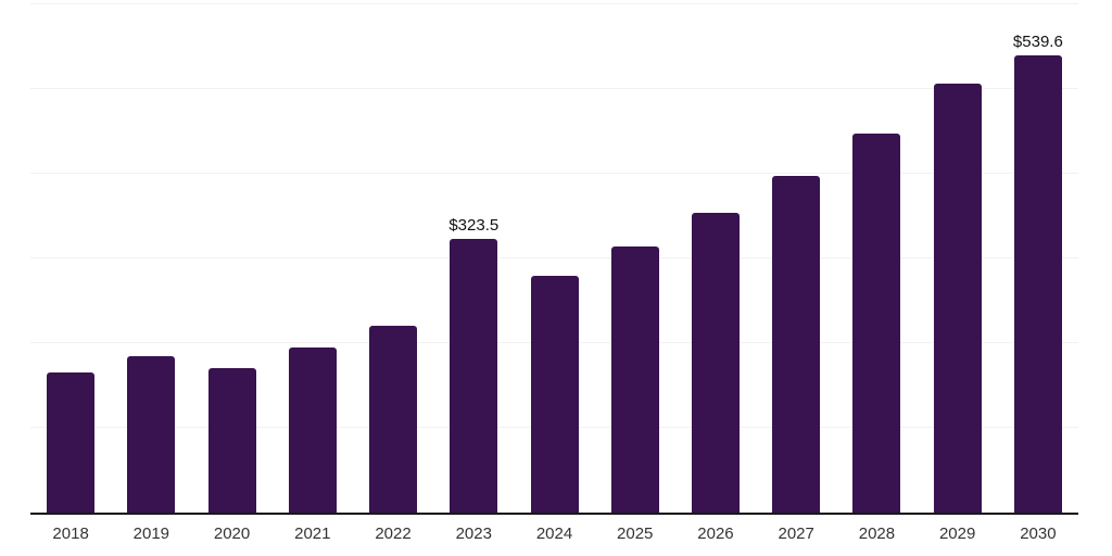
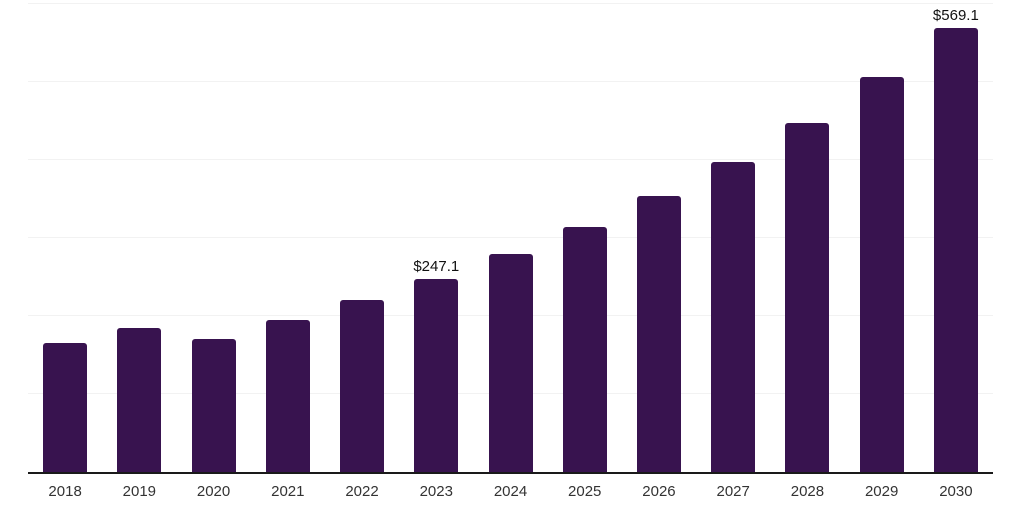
2023: $323.5 -> $247.1
2030: $539.6 -> $569.1
